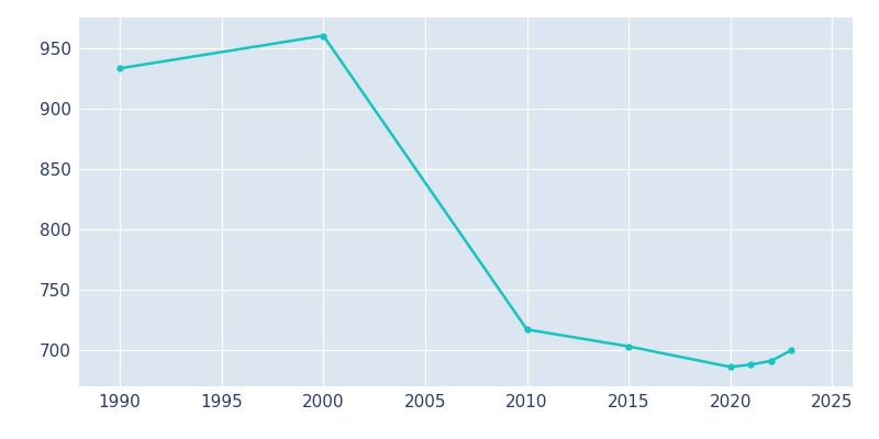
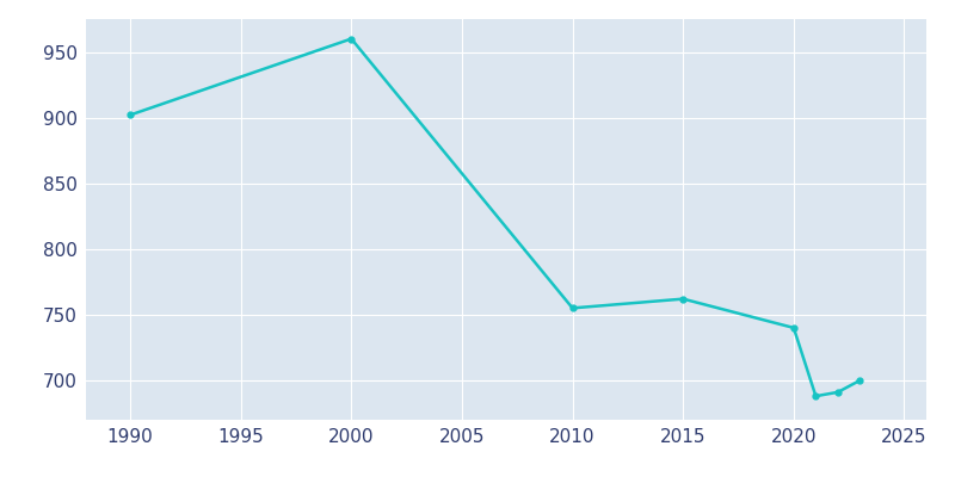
1990: 933 -> 902
2010: 717 -> 755
2015: 703 -> 762
2020: 686 -> 740
